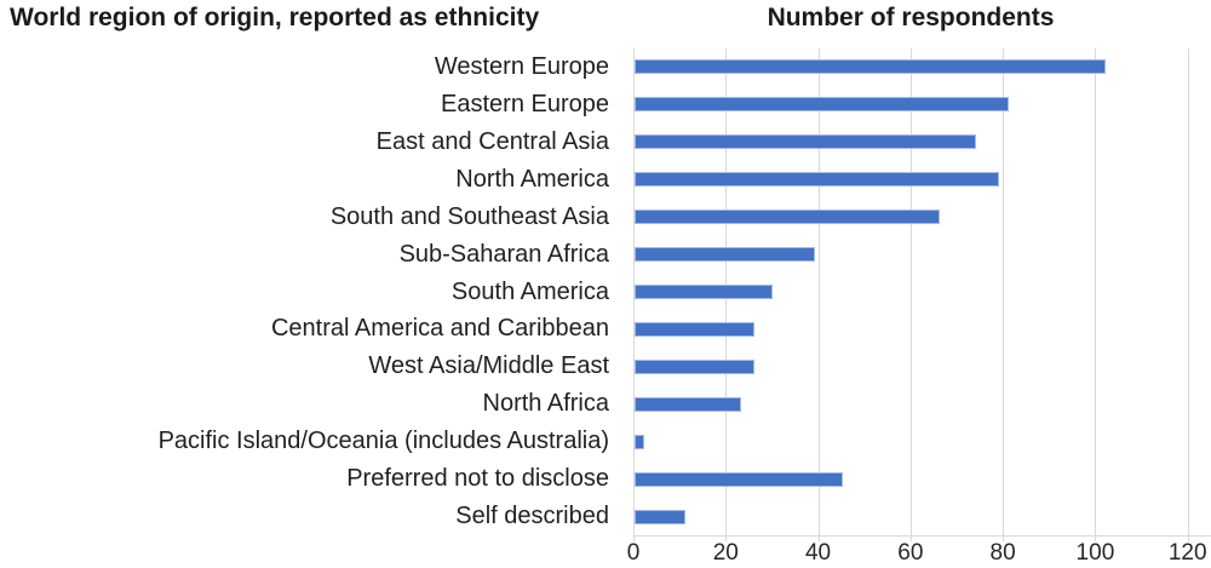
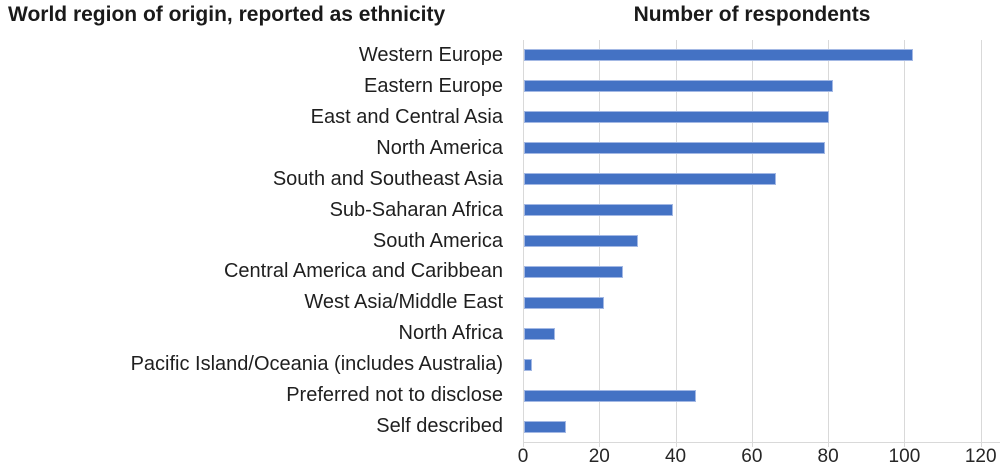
East and Central Asia: 74 -> 80
West Asia/Middle East: 26 -> 21
North Africa: 23 -> 8
